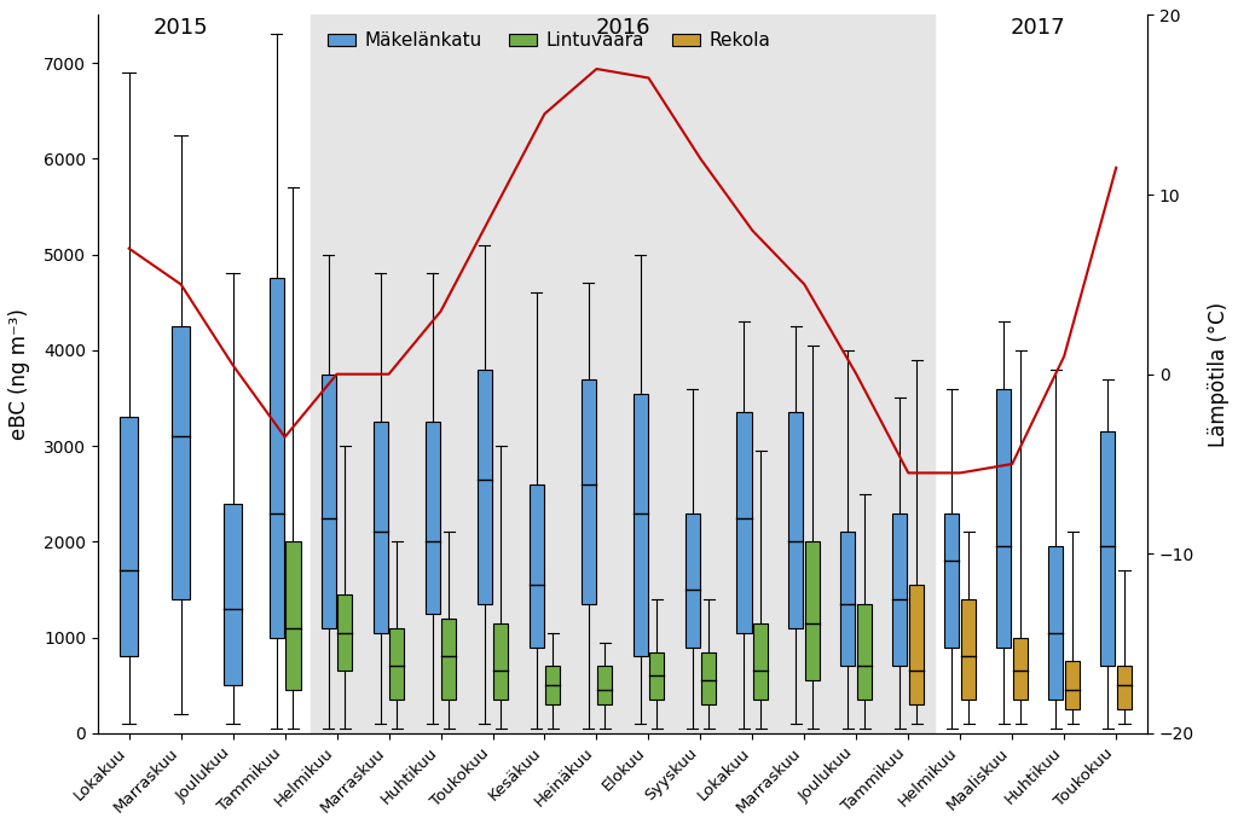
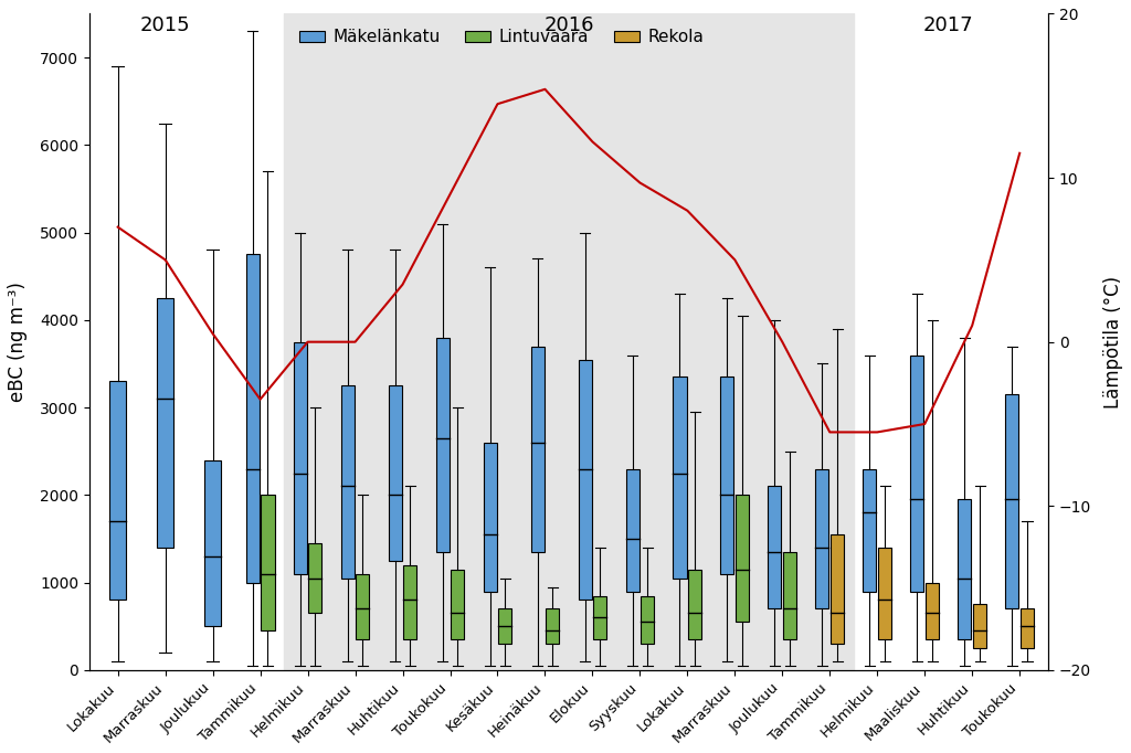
Heinäkuu: 17.0 -> 15.4
Elokuu: 16.5 -> 12.2
Syyskuu: 12.0 -> 9.7
